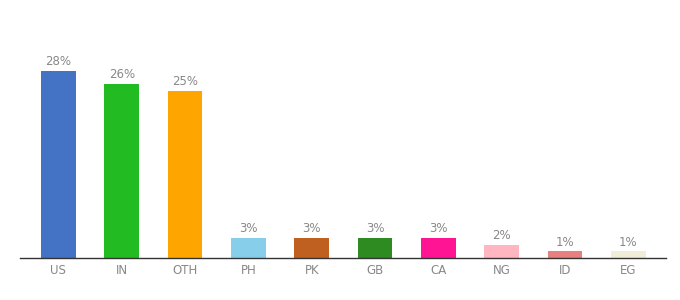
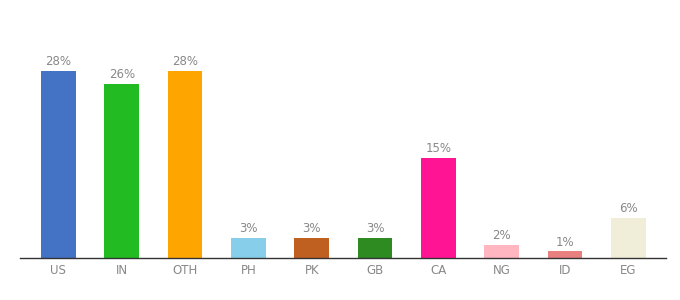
OTH: 25% -> 28%
CA: 3% -> 15%
EG: 1% -> 6%
